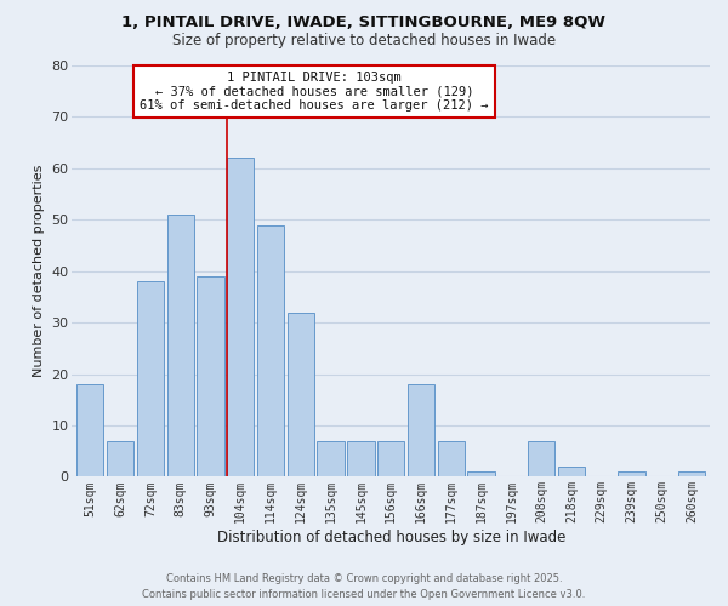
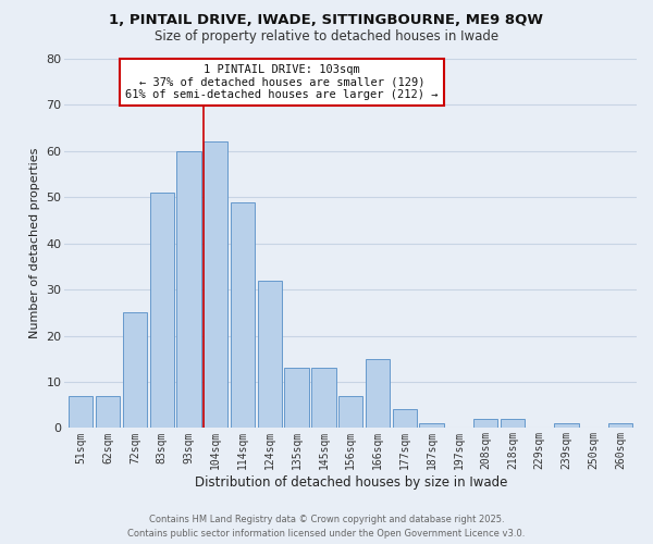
51sqm: 18 -> 7
72sqm: 38 -> 25
93sqm: 39 -> 60
135sqm: 7 -> 13
145sqm: 7 -> 13
166sqm: 18 -> 15
177sqm: 7 -> 4
208sqm: 7 -> 2
